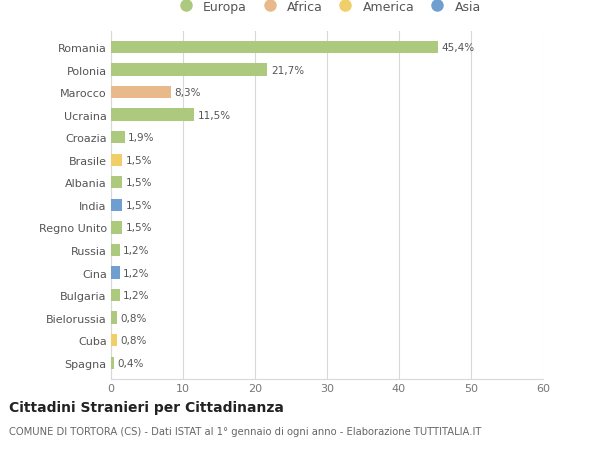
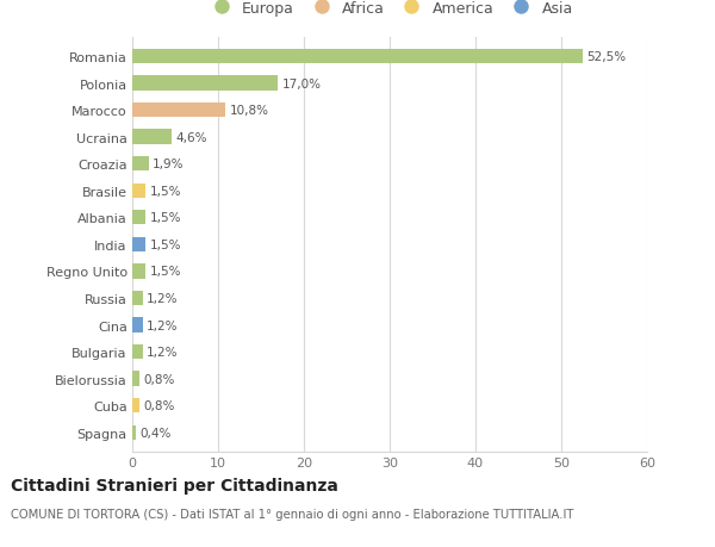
Romania: 45,4% -> 52,5%
Polonia: 21,7% -> 17,0%
Marocco: 8,3% -> 10,8%
Ucraina: 11,5% -> 4,6%
